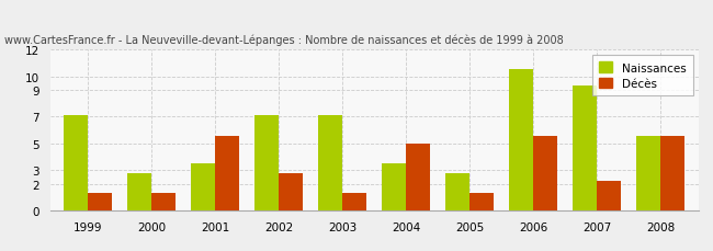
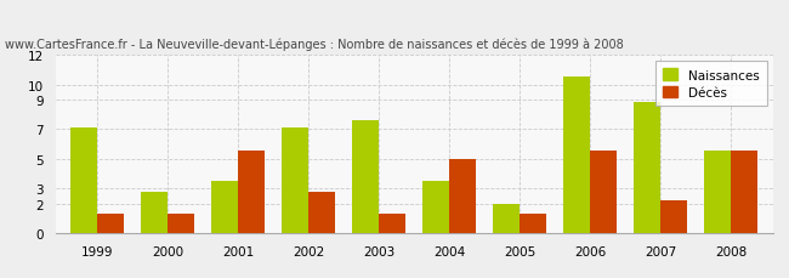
Naissances/2003: 7.1 -> 7.6
Naissances/2005: 2.8 -> 2.0
Naissances/2007: 9.3 -> 8.8
